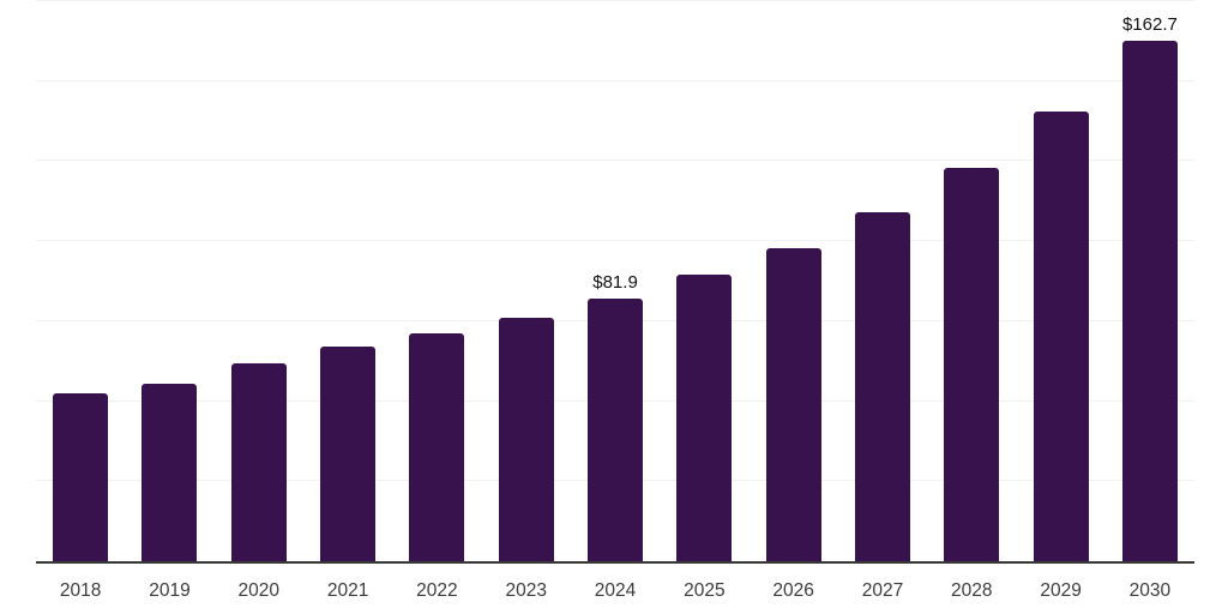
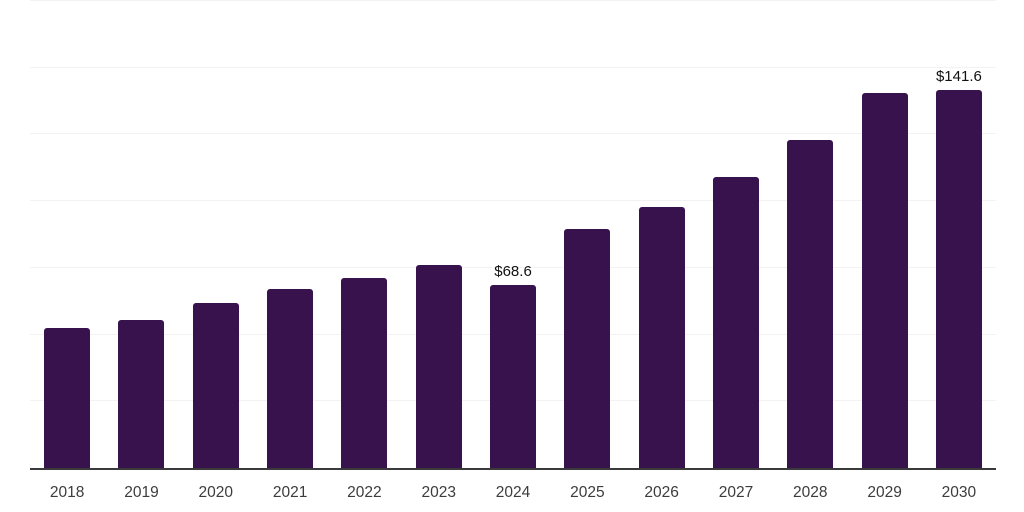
2024: $81.9 -> $68.6
2030: $162.7 -> $141.6
